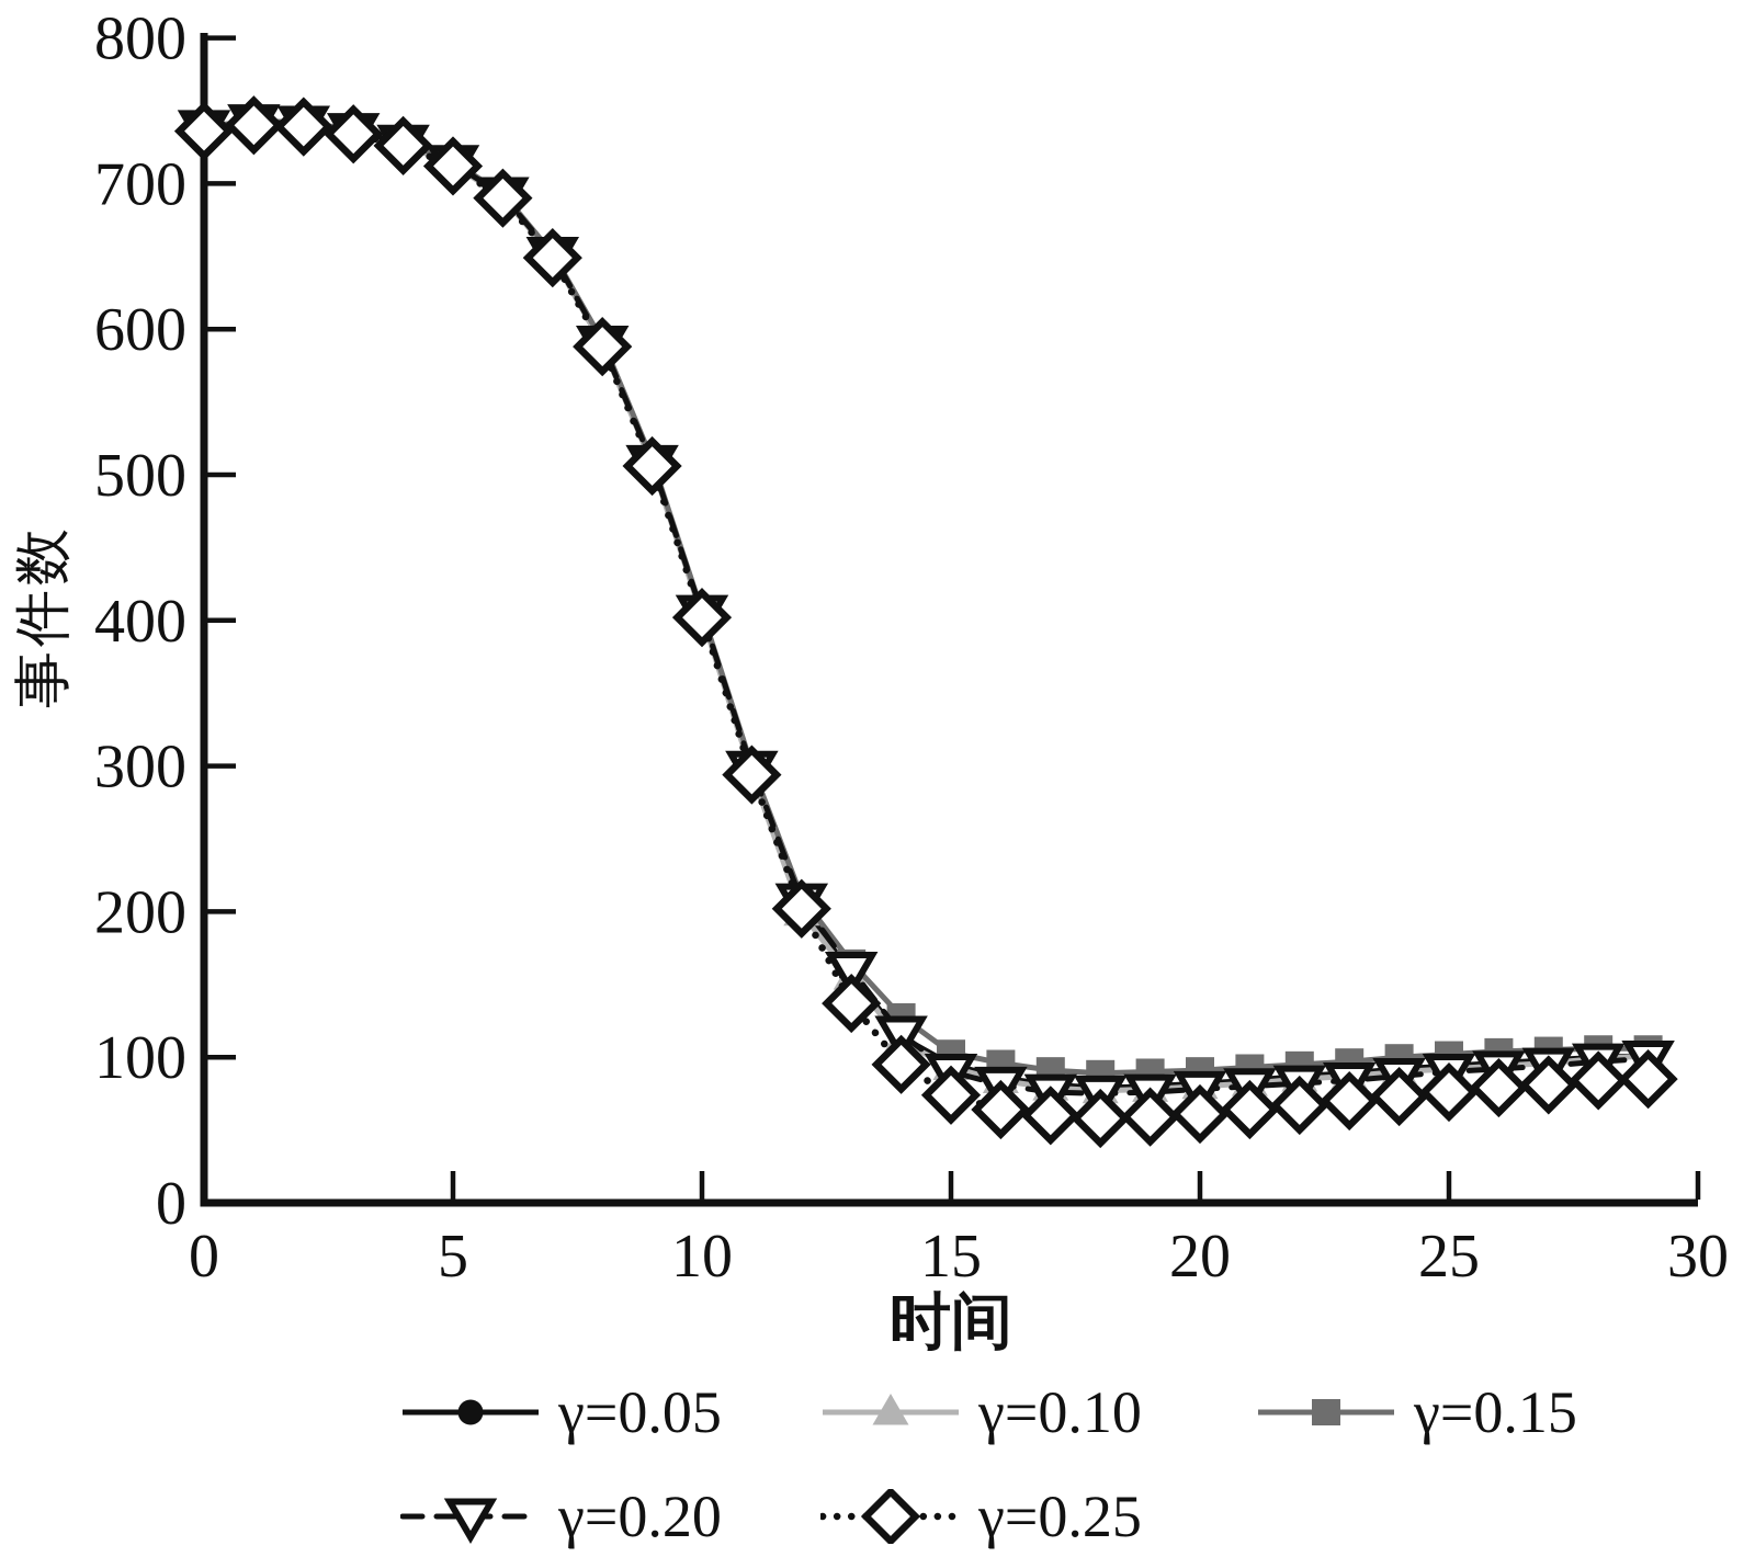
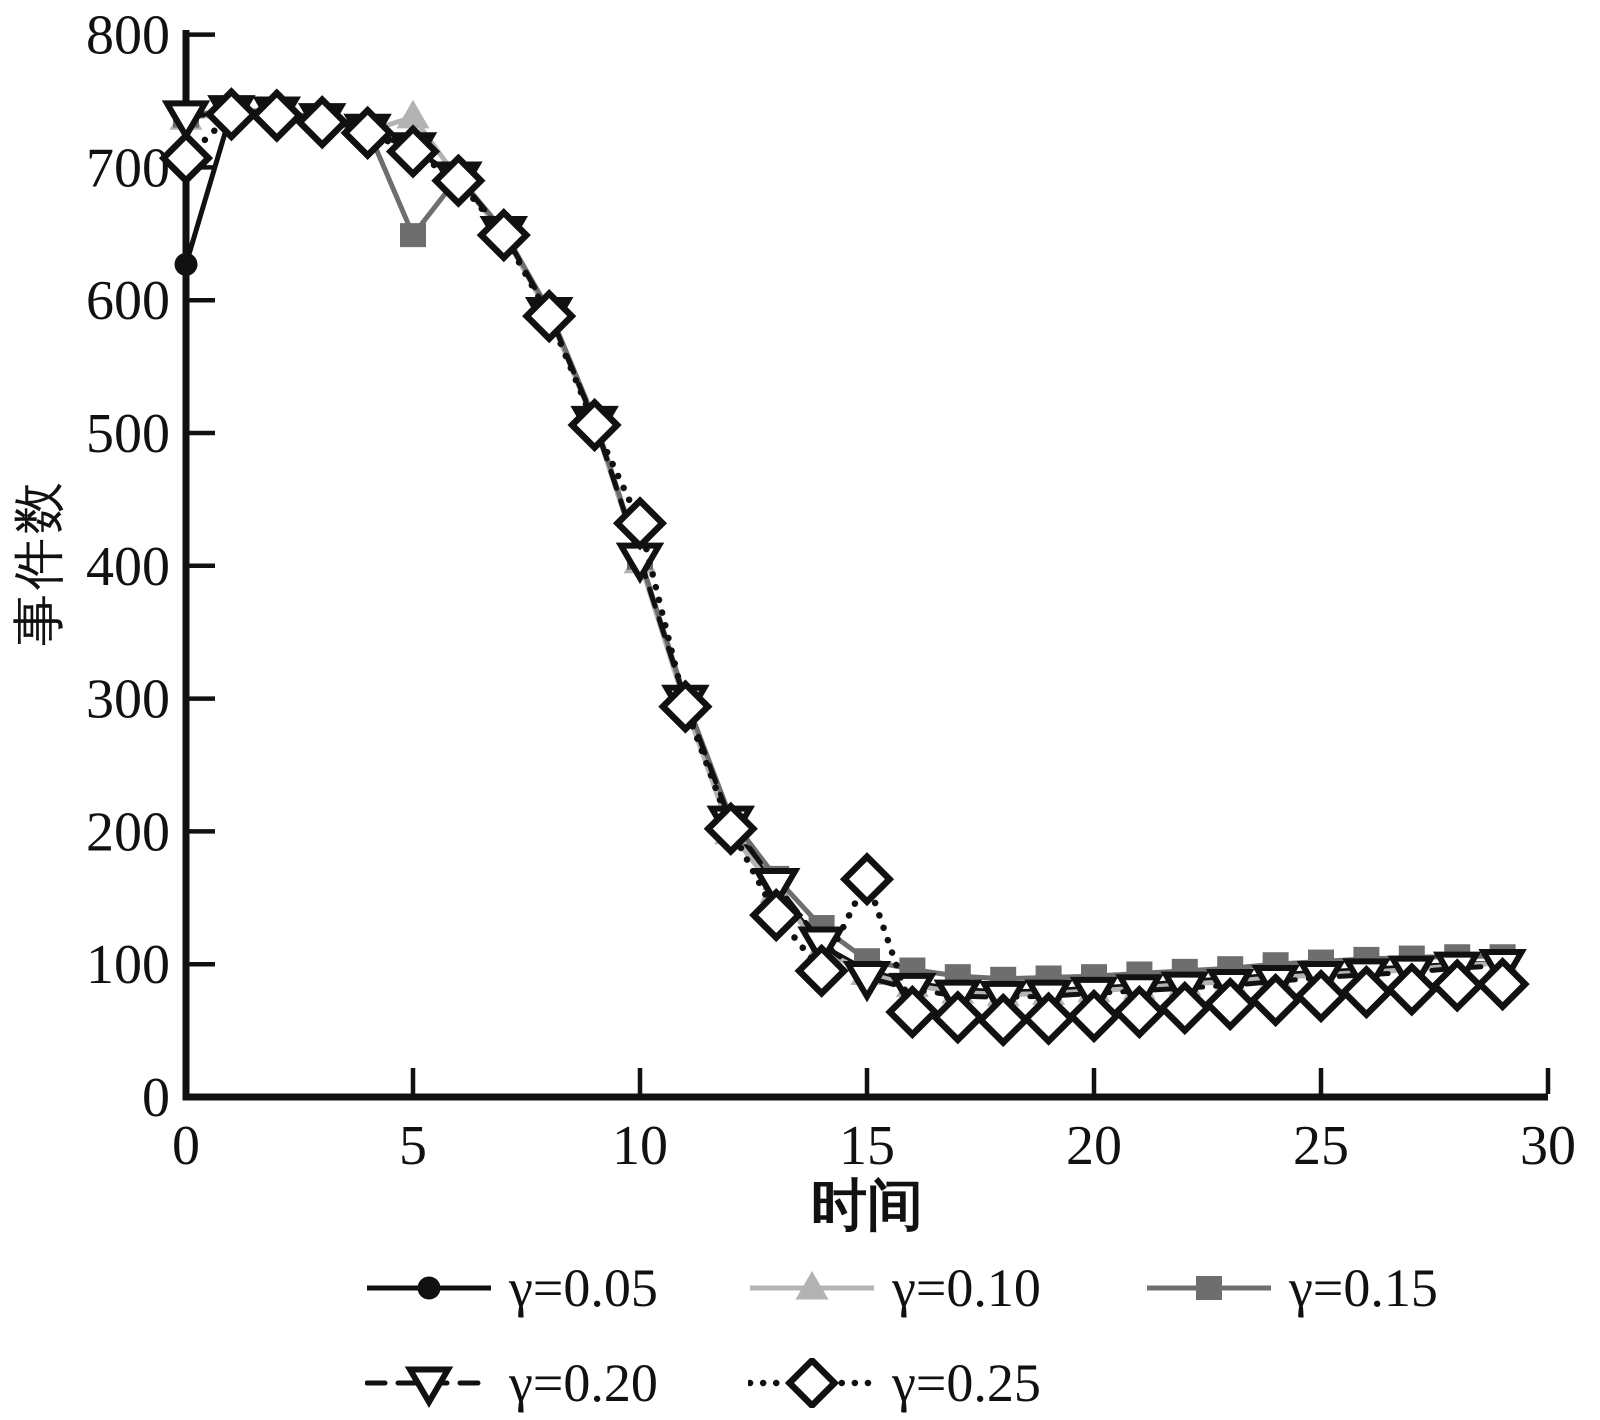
γ=0.05/0: 738 -> 627
γ=0.25/0: 736 -> 707
γ=0.10/5: 713 -> 738
γ=0.15/5: 715 -> 649
γ=0.25/10: 402 -> 432
γ=0.25/15: 74 -> 164
